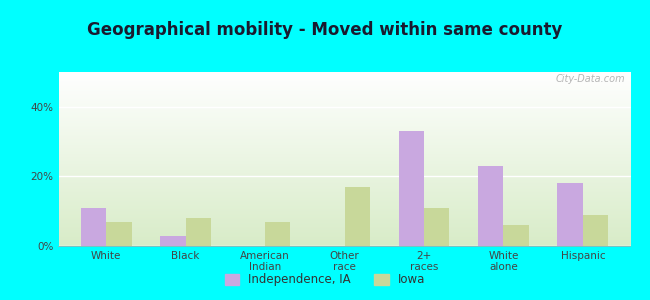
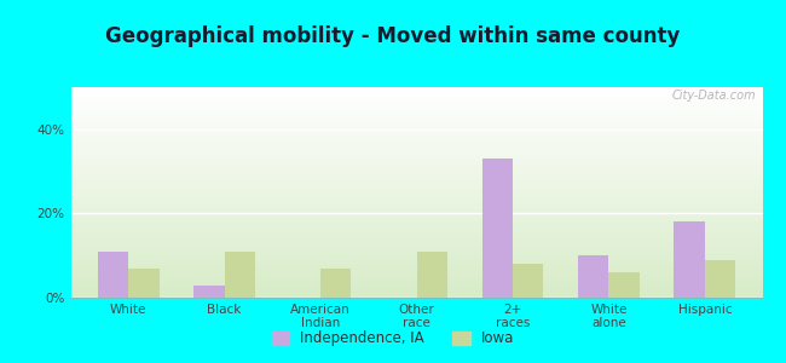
Iowa/Black: 8% -> 11%
Iowa/Other race: 17% -> 11%
Iowa/2+ races: 11% -> 8%
Independence, IA/White alone: 23% -> 10%
